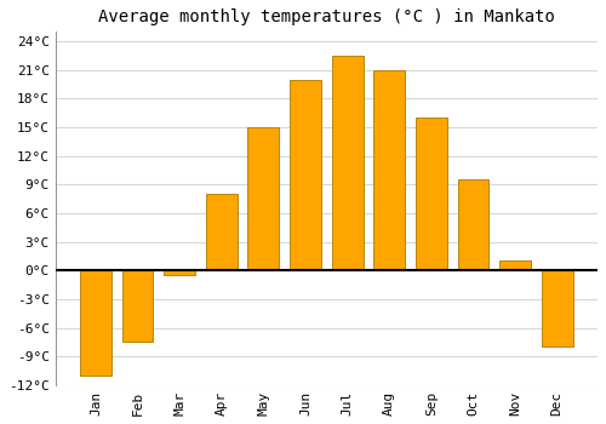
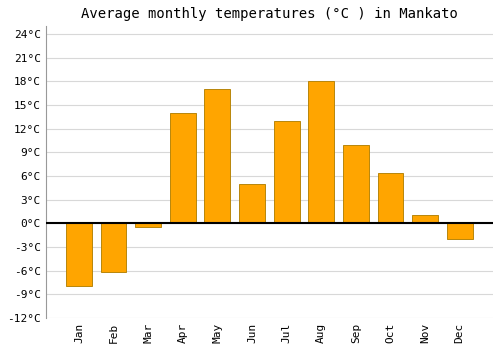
Jan: -11.0°C -> -8.0°C
Feb: -7.5°C -> -6.2°C
Apr: 8.0°C -> 14.0°C
May: 15.0°C -> 17.0°C
Jun: 20.0°C -> 5.0°C
Jul: 22.5°C -> 13.0°C
Aug: 21.0°C -> 18.0°C
Sep: 16.0°C -> 10.0°C
Oct: 9.5°C -> 6.4°C
Dec: -8.0°C -> -2.0°C
